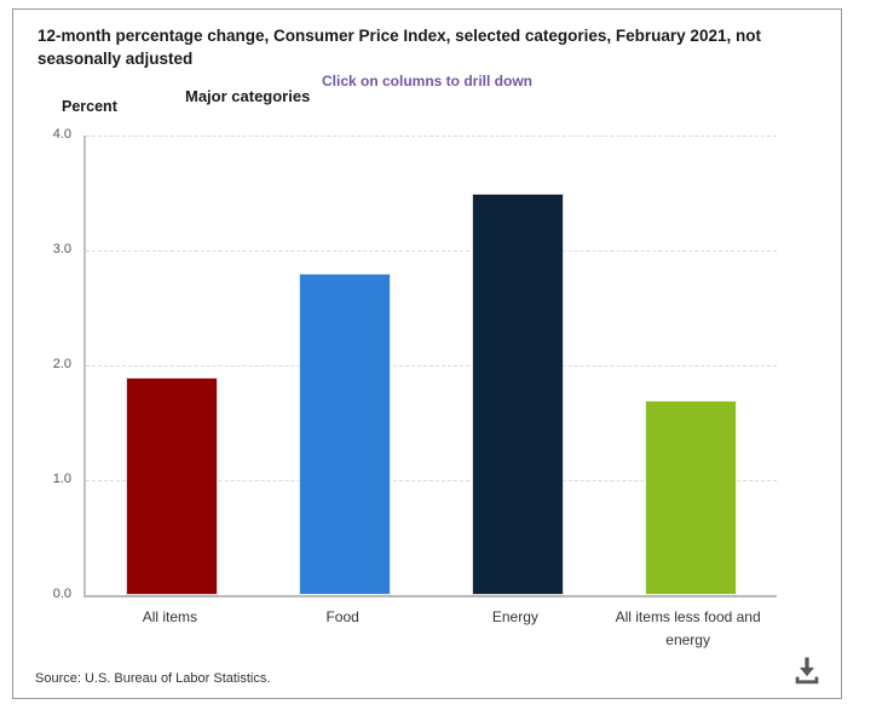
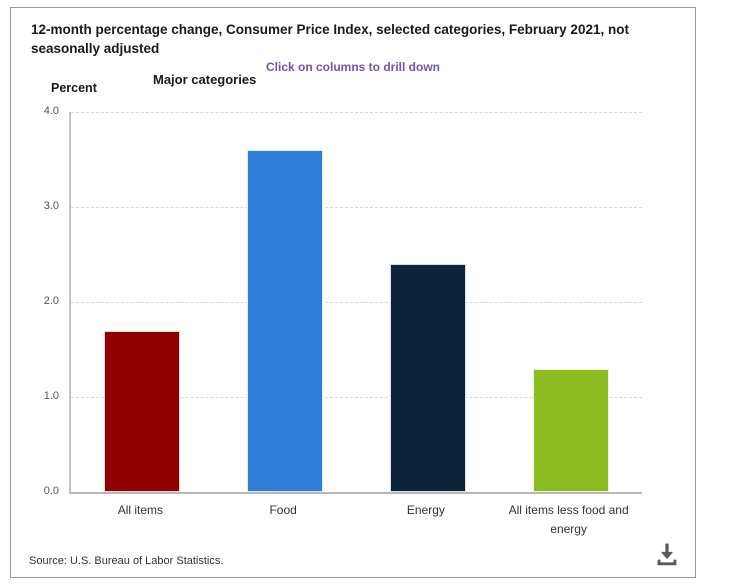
All items: 1.9 -> 1.7
Food: 2.8 -> 3.6
Energy: 3.5 -> 2.4
All items less food and energy: 1.7 -> 1.3
